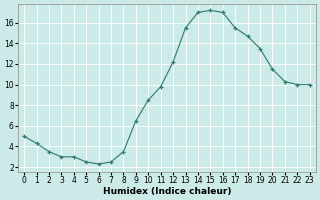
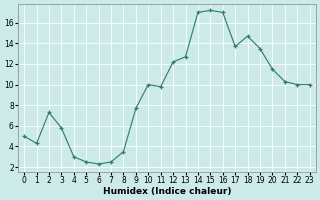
2: 3.5 -> 7.3
3: 3.0 -> 5.8
9: 6.5 -> 7.7
10: 8.5 -> 10.0
13: 15.5 -> 12.7
17: 15.5 -> 13.7
